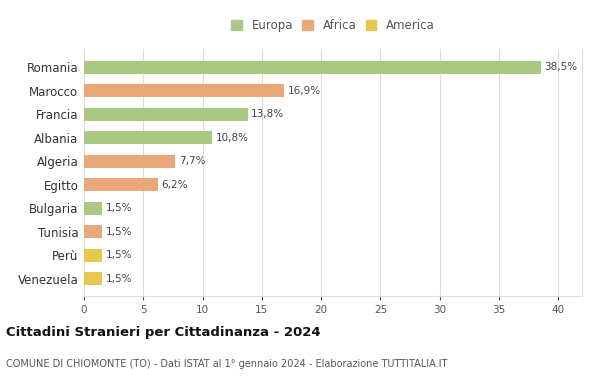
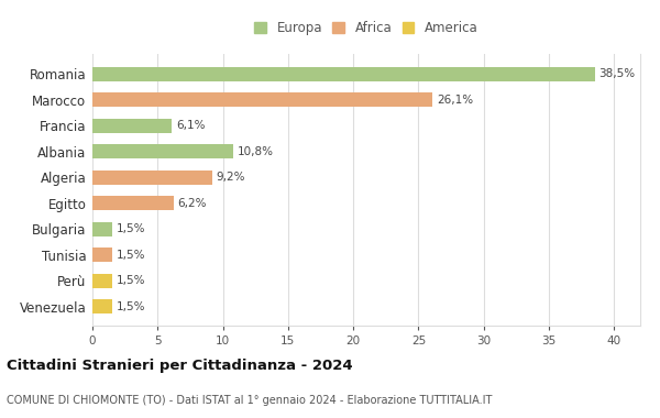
Marocco: 16,9% -> 26,1%
Francia: 13,8% -> 6,1%
Algeria: 7,7% -> 9,2%
